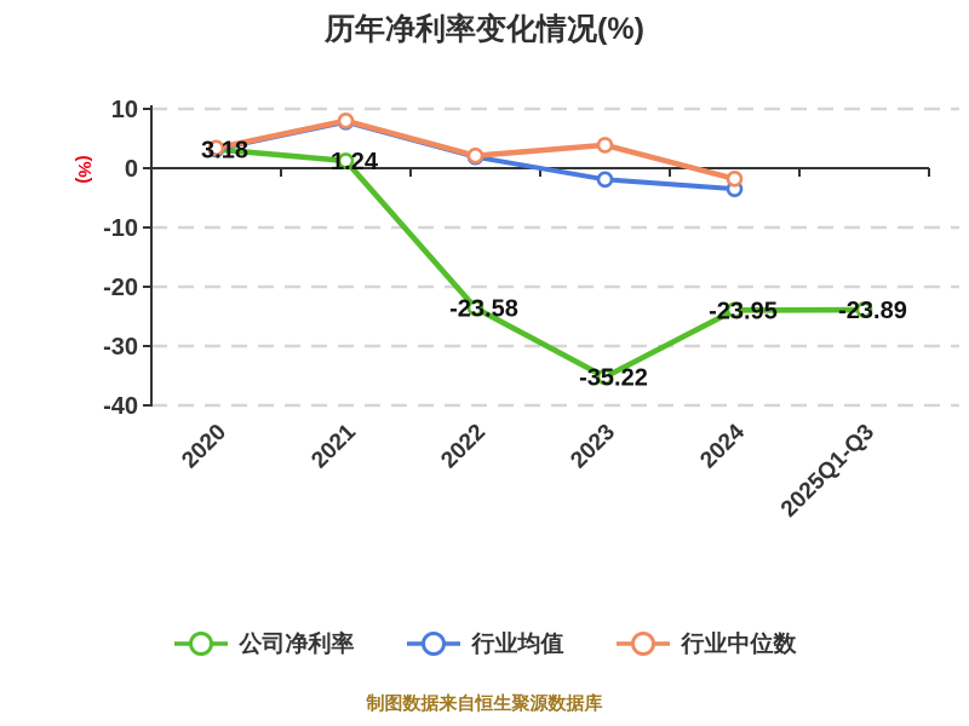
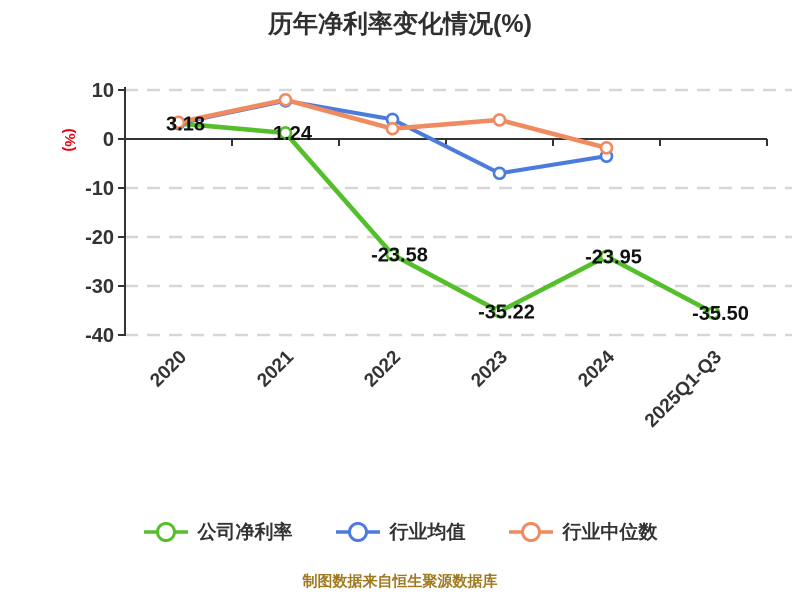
行业均值/2022: 2 -> 4
行业均值/2023: -2 -> -7
公司净利率/2025Q1-Q3: -23.89 -> -35.50
